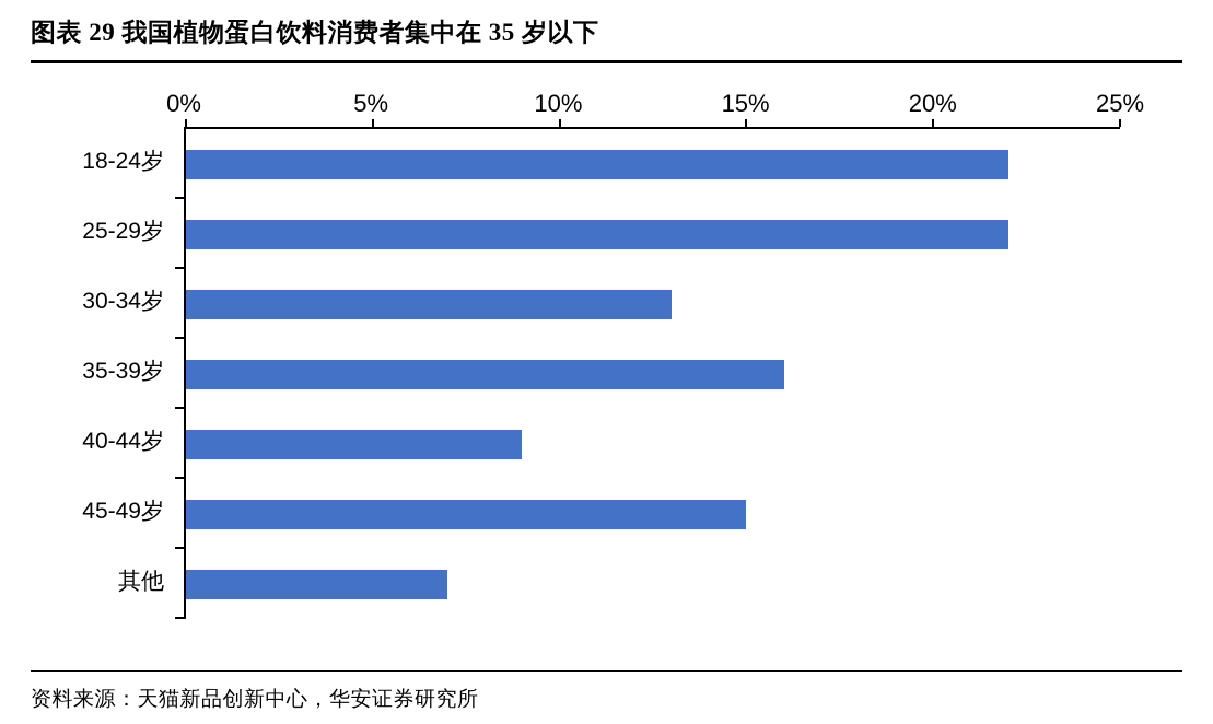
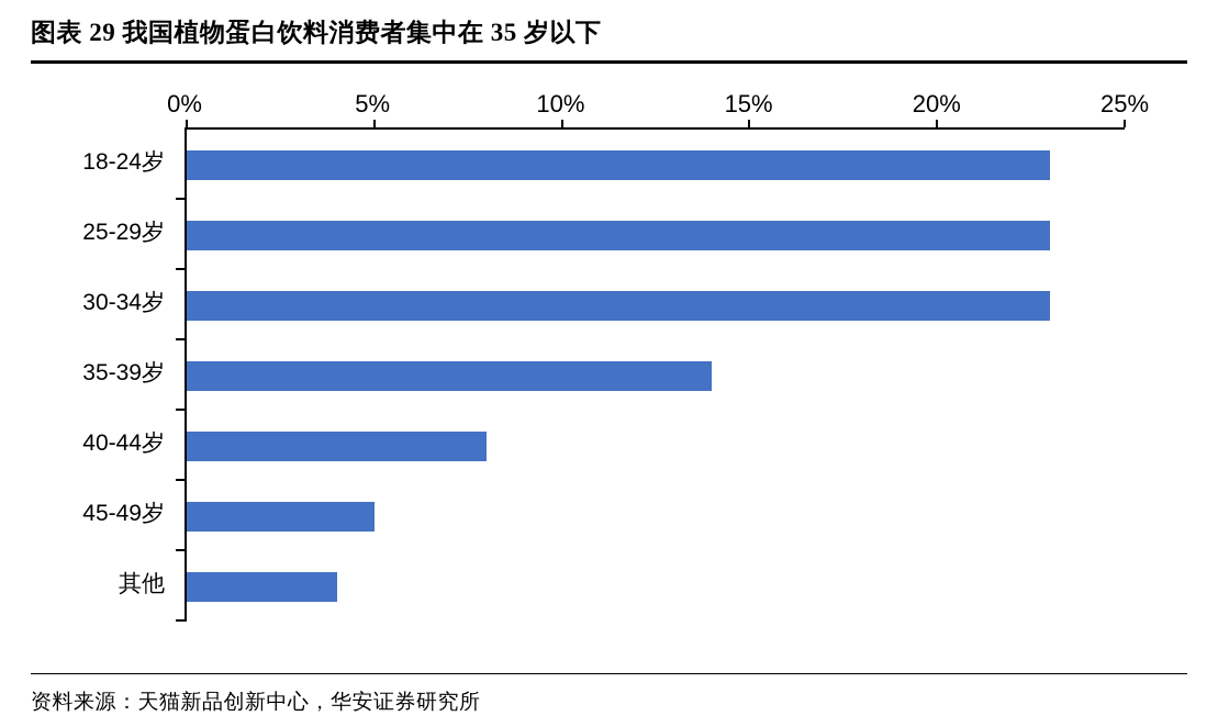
18-24岁: 22% -> 23%
25-29岁: 22% -> 23%
30-34岁: 13% -> 23%
35-39岁: 16% -> 14%
40-44岁: 9% -> 8%
45-49岁: 15% -> 5%
其他: 7% -> 4%
